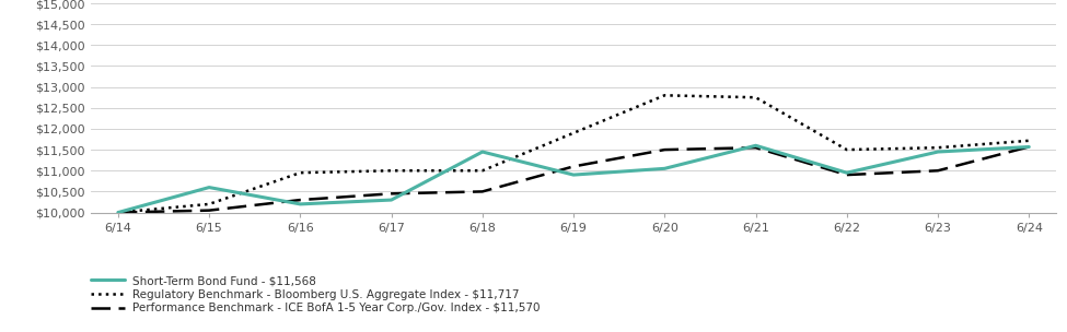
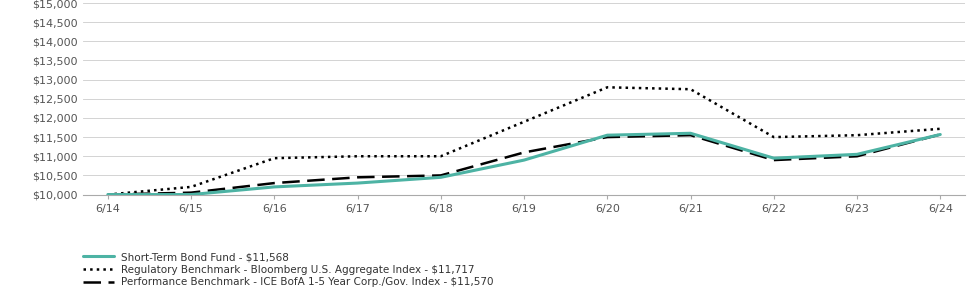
Short-Term Bond Fund - $11,568/6/15: $10,600 -> $10,000
Short-Term Bond Fund - $11,568/6/18: $11,450 -> $10,450
Short-Term Bond Fund - $11,568/6/20: $11,050 -> $11,550
Short-Term Bond Fund - $11,568/6/23: $11,450 -> $11,050
